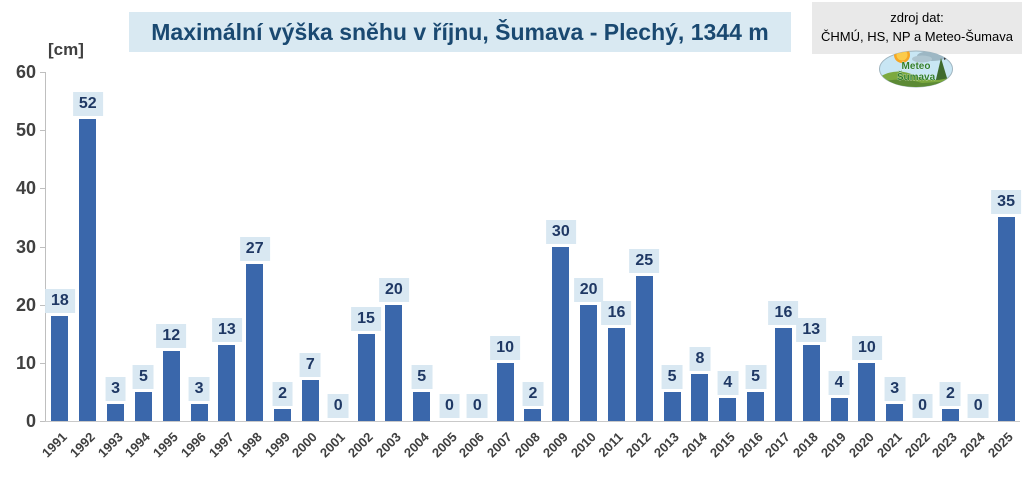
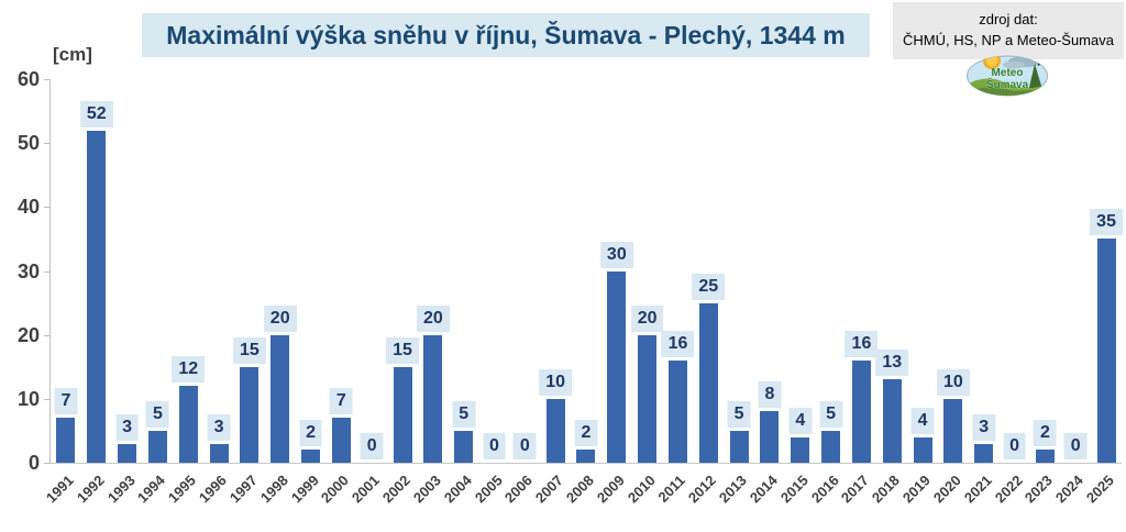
1991: 18 -> 7
1997: 13 -> 15
1998: 27 -> 20
